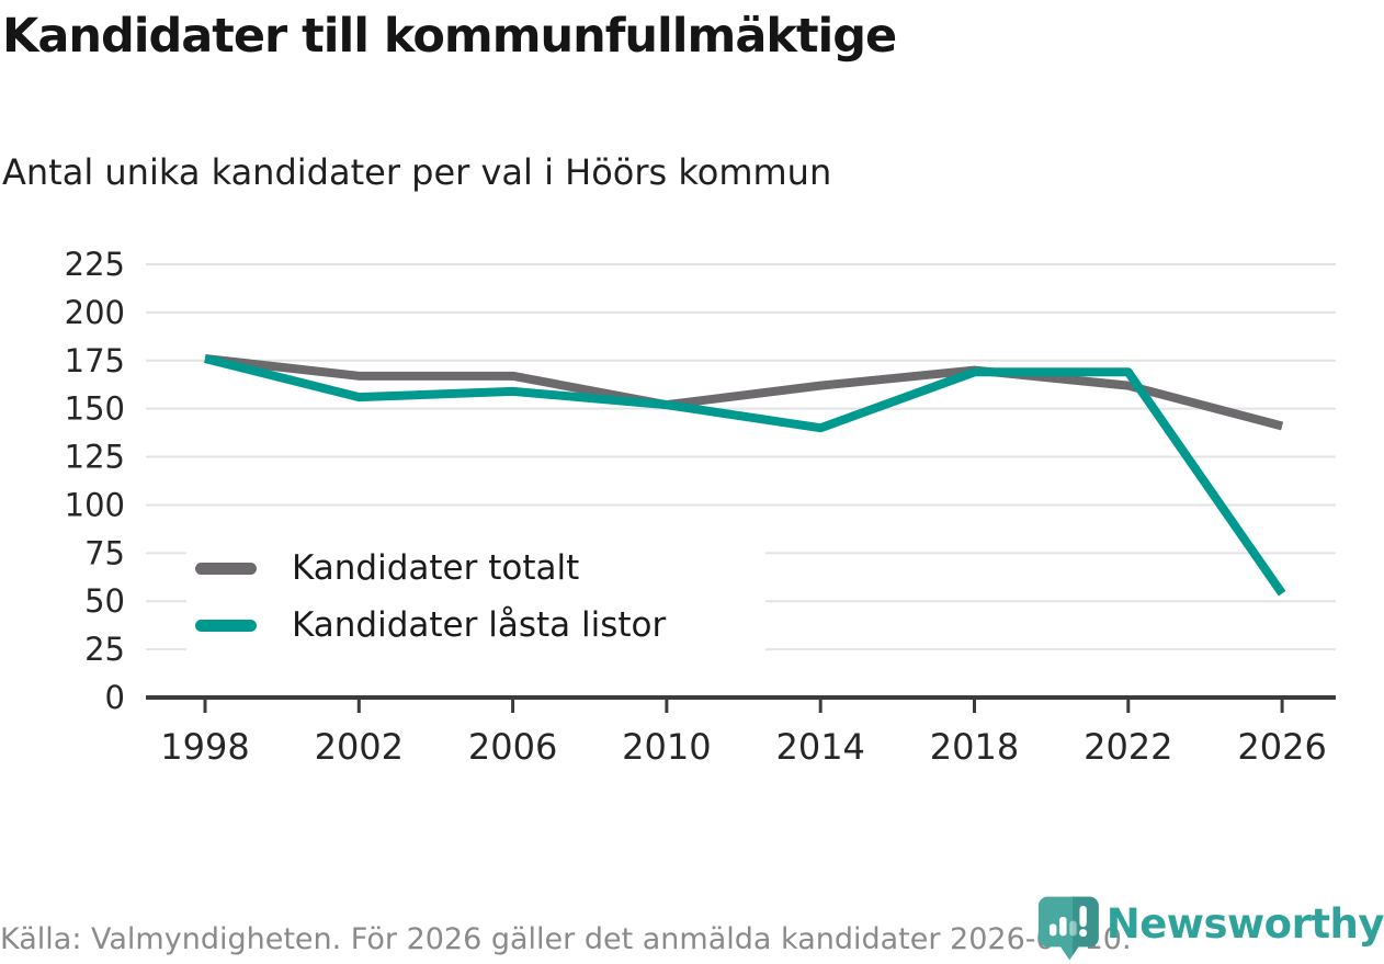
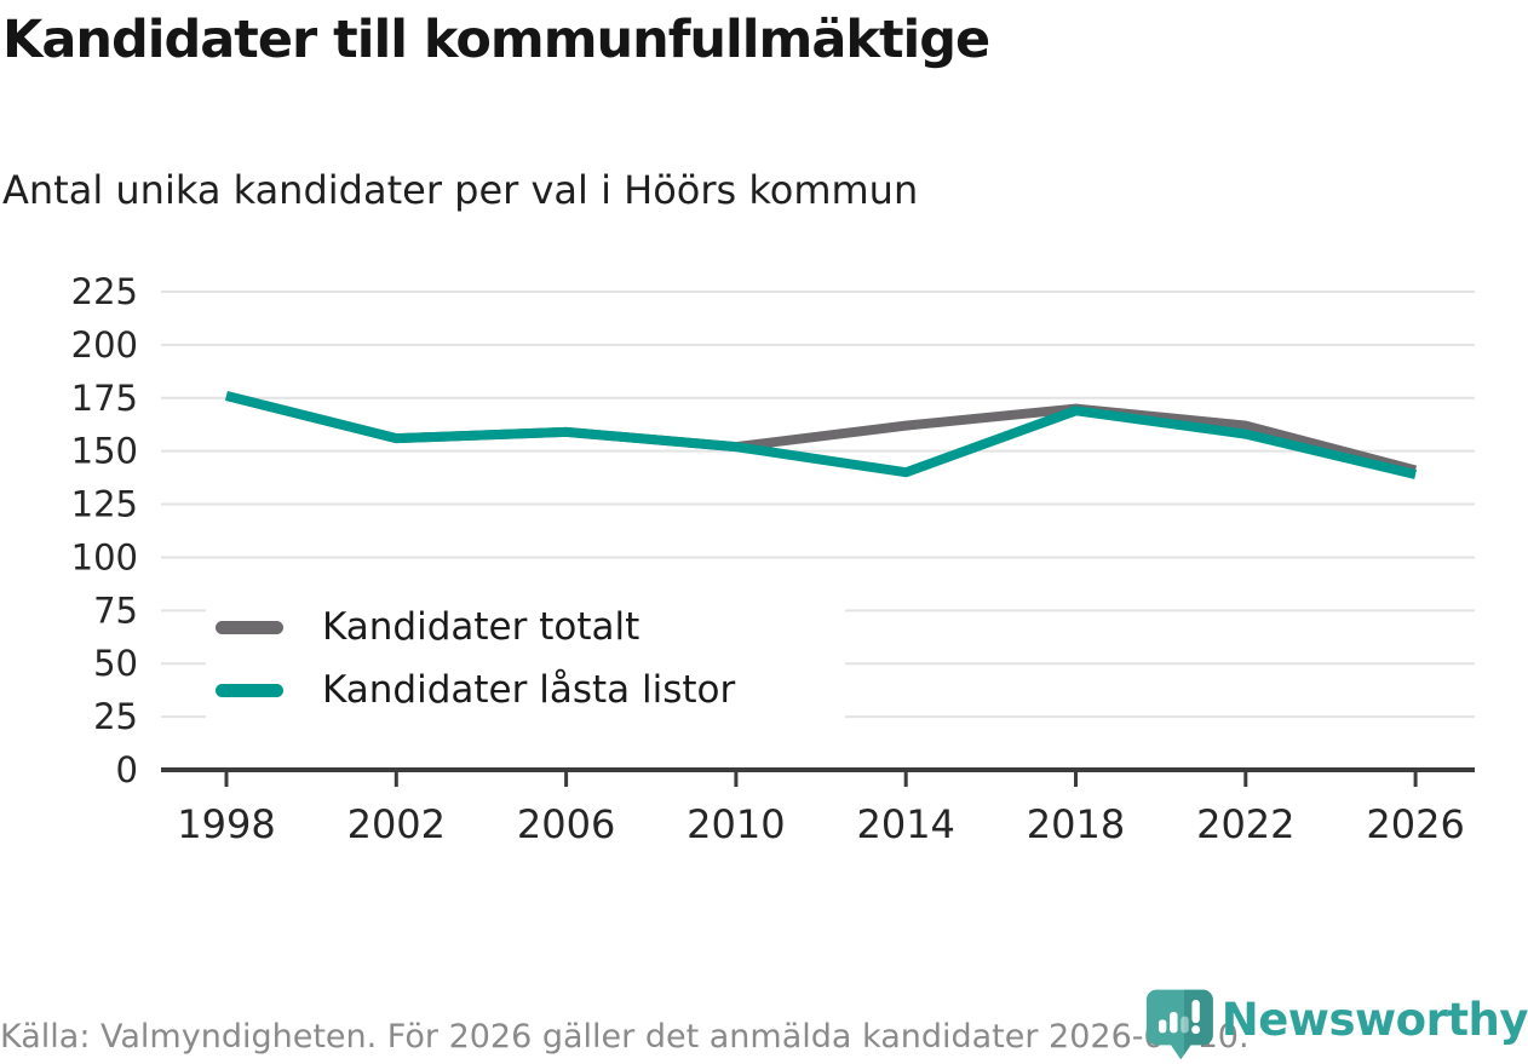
Kandidater totalt/2002: 167 -> 156
Kandidater totalt/2006: 167 -> 159
Kandidater låsta listor/2022: 169 -> 158
Kandidater låsta listor/2026: 54 -> 139
